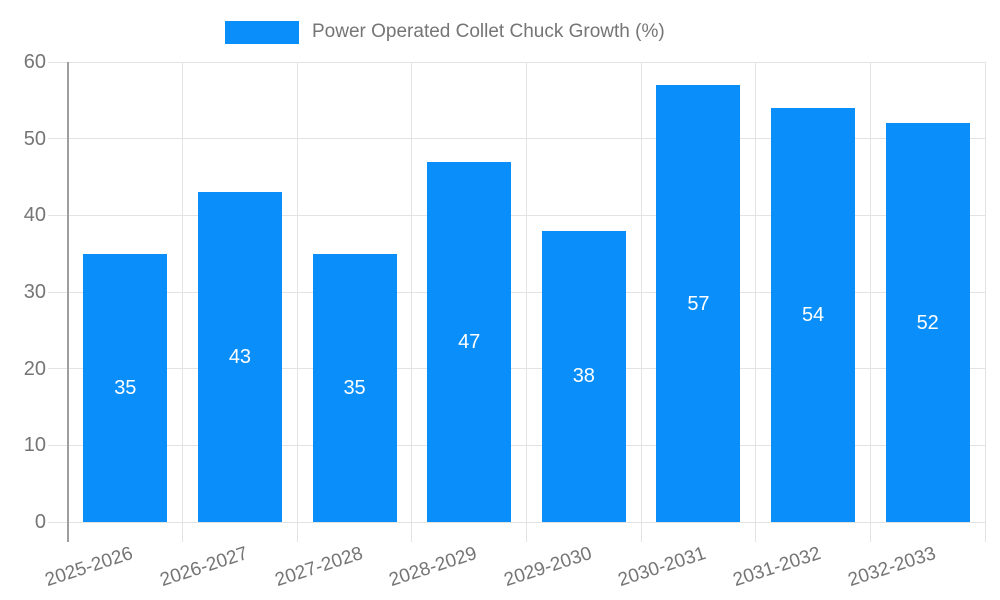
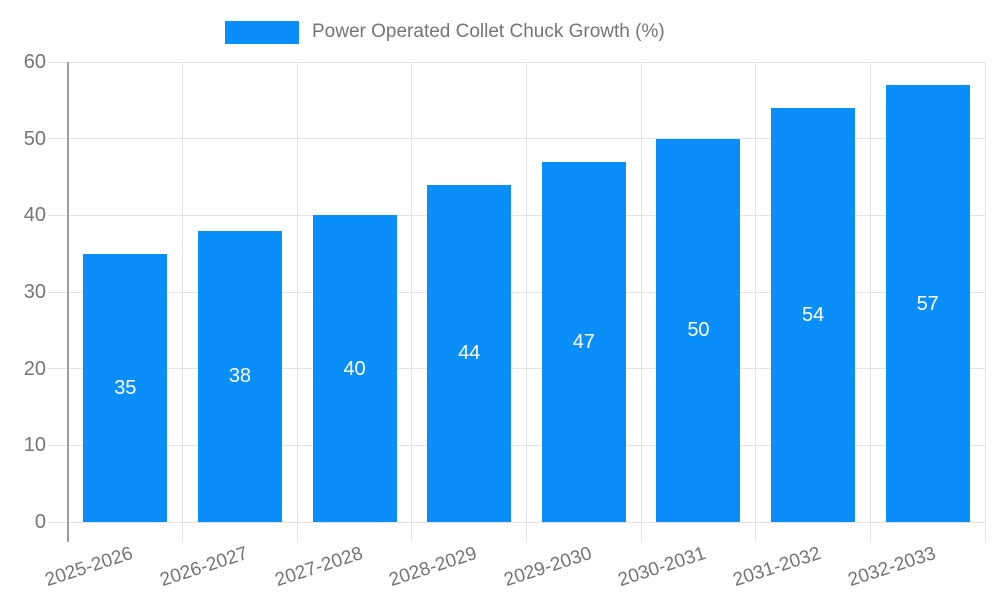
2026-2027: 43 -> 38
2027-2028: 35 -> 40
2028-2029: 47 -> 44
2029-2030: 38 -> 47
2030-2031: 57 -> 50
2032-2033: 52 -> 57
